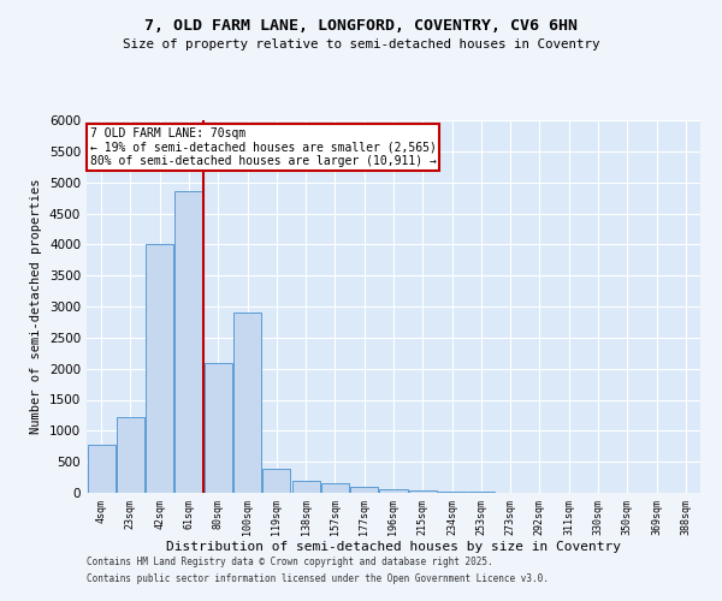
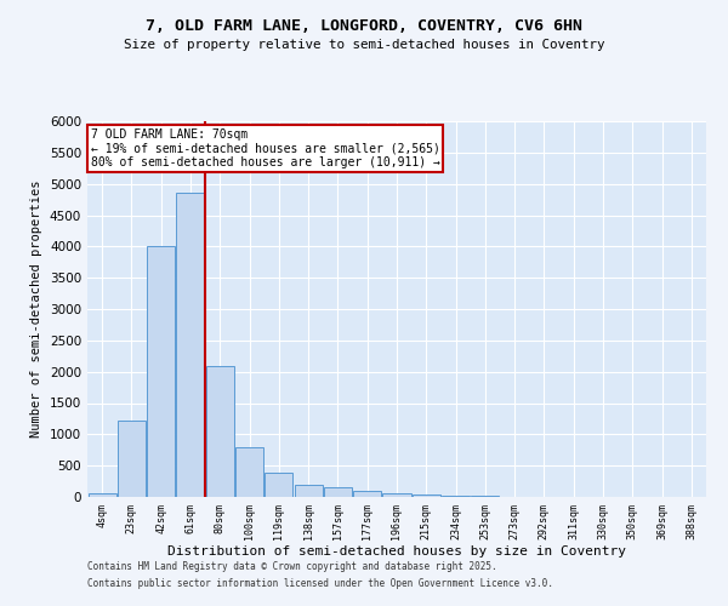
4sqm: 780 -> 60
100sqm: 2900 -> 800
